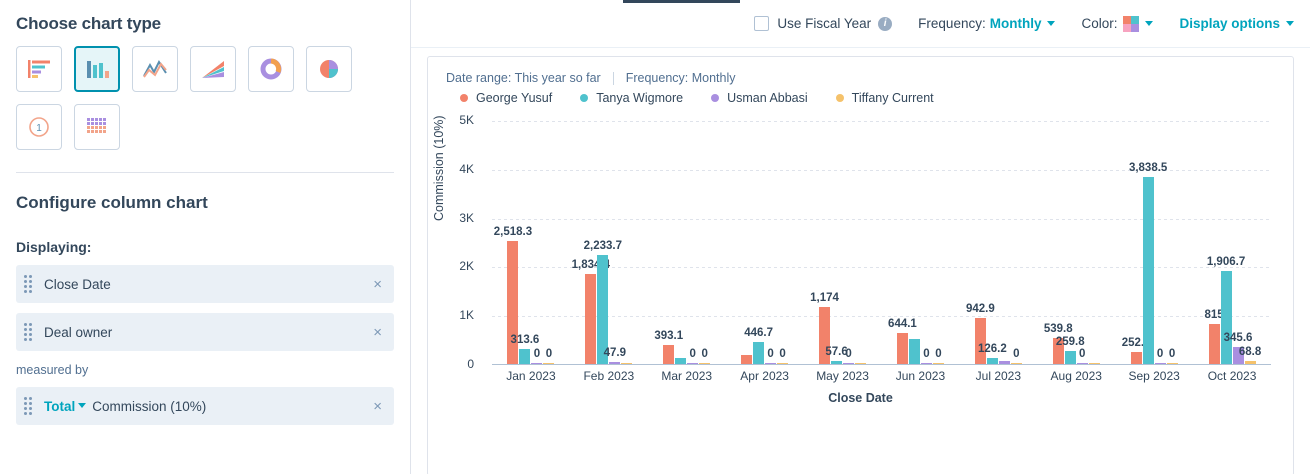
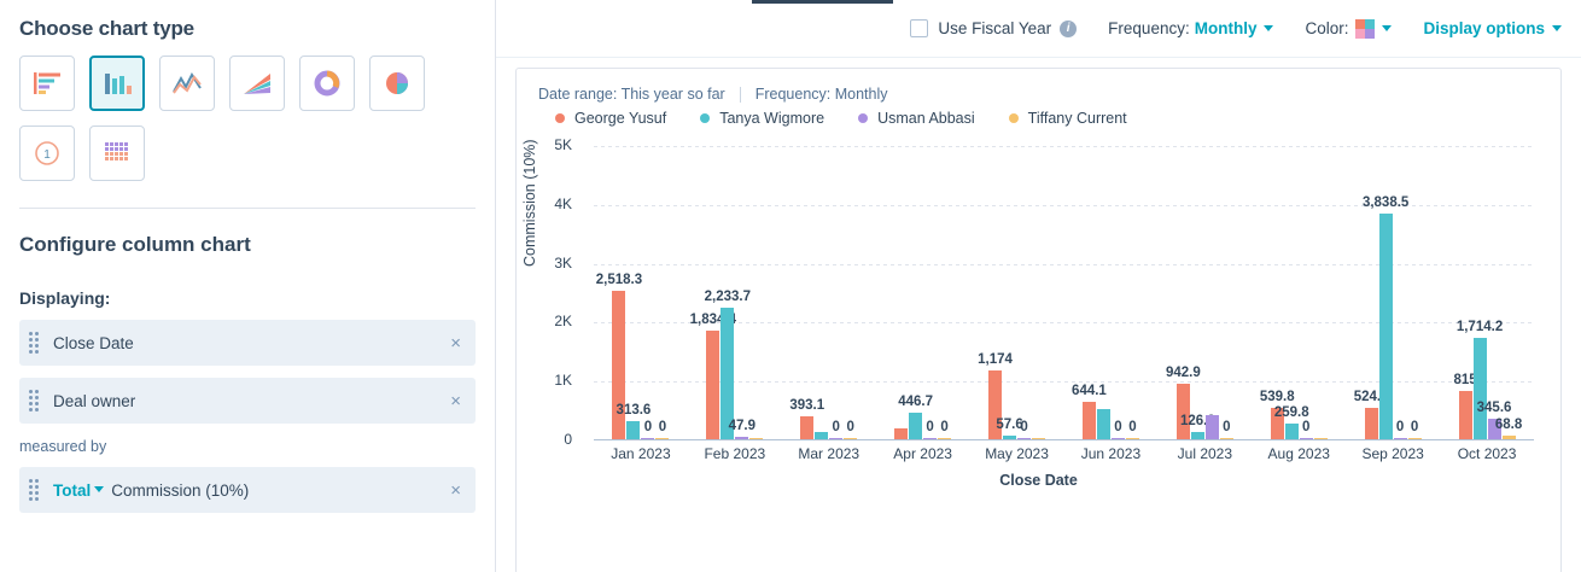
Usman Abbasi/Jul 2023: 0.1K -> 0.4K
George Yusuf/Sep 2023: 252.8 -> 524.6
Tanya Wigmore/Oct 2023: 1,906.7 -> 1,714.2
